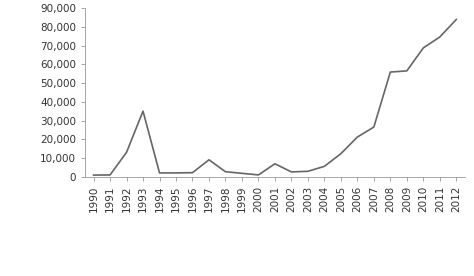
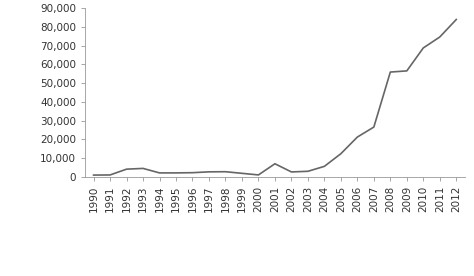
1992: 13,000 -> 4,000
1993: 35,000 -> 4,000
1997: 9,000 -> 3,000
